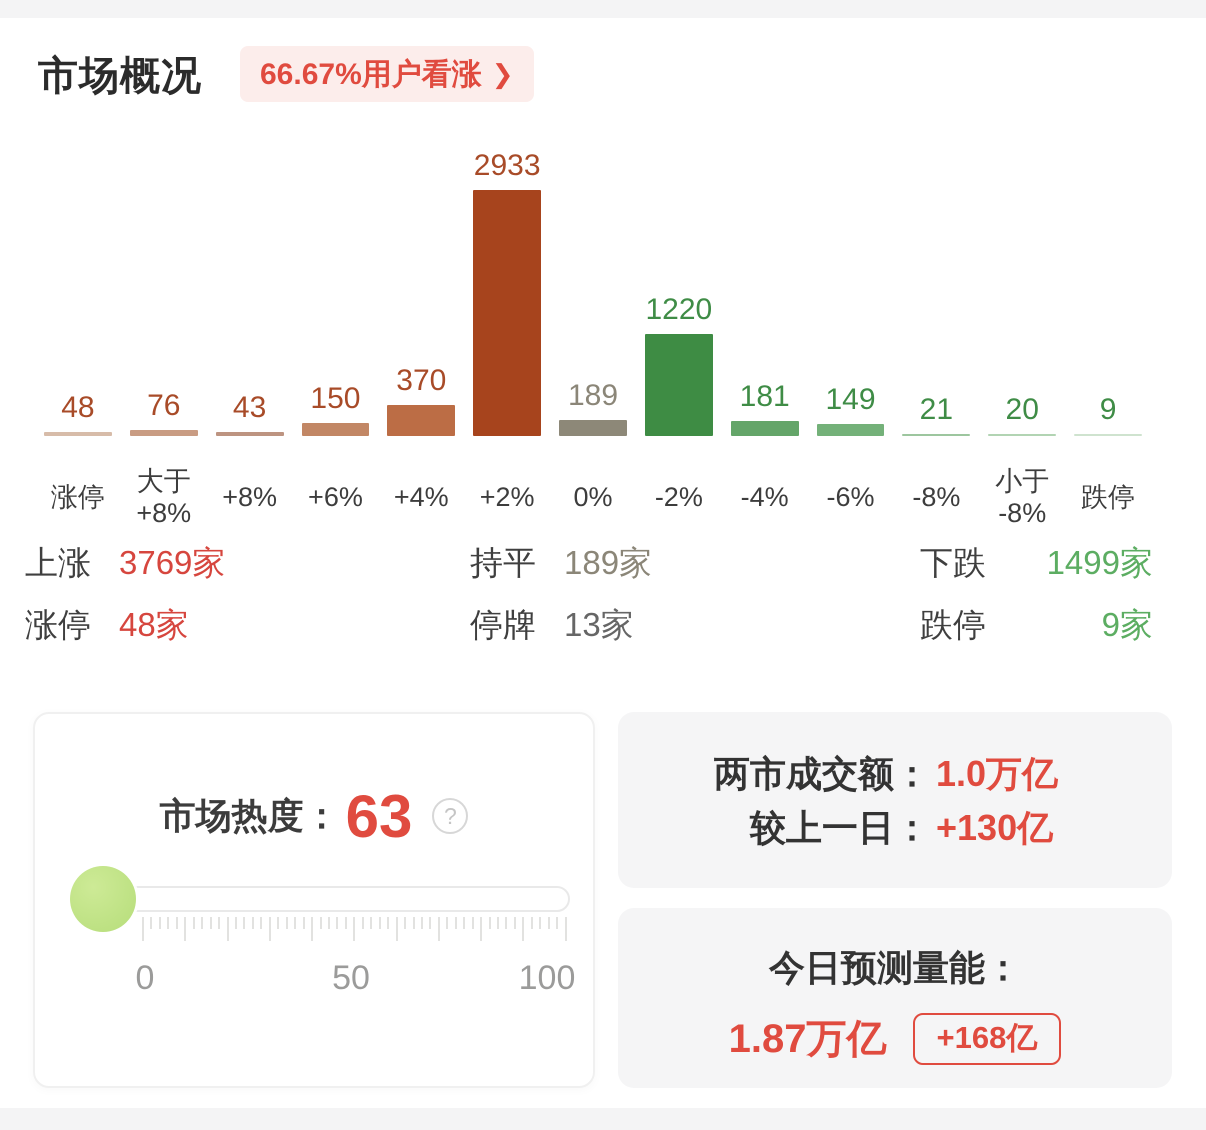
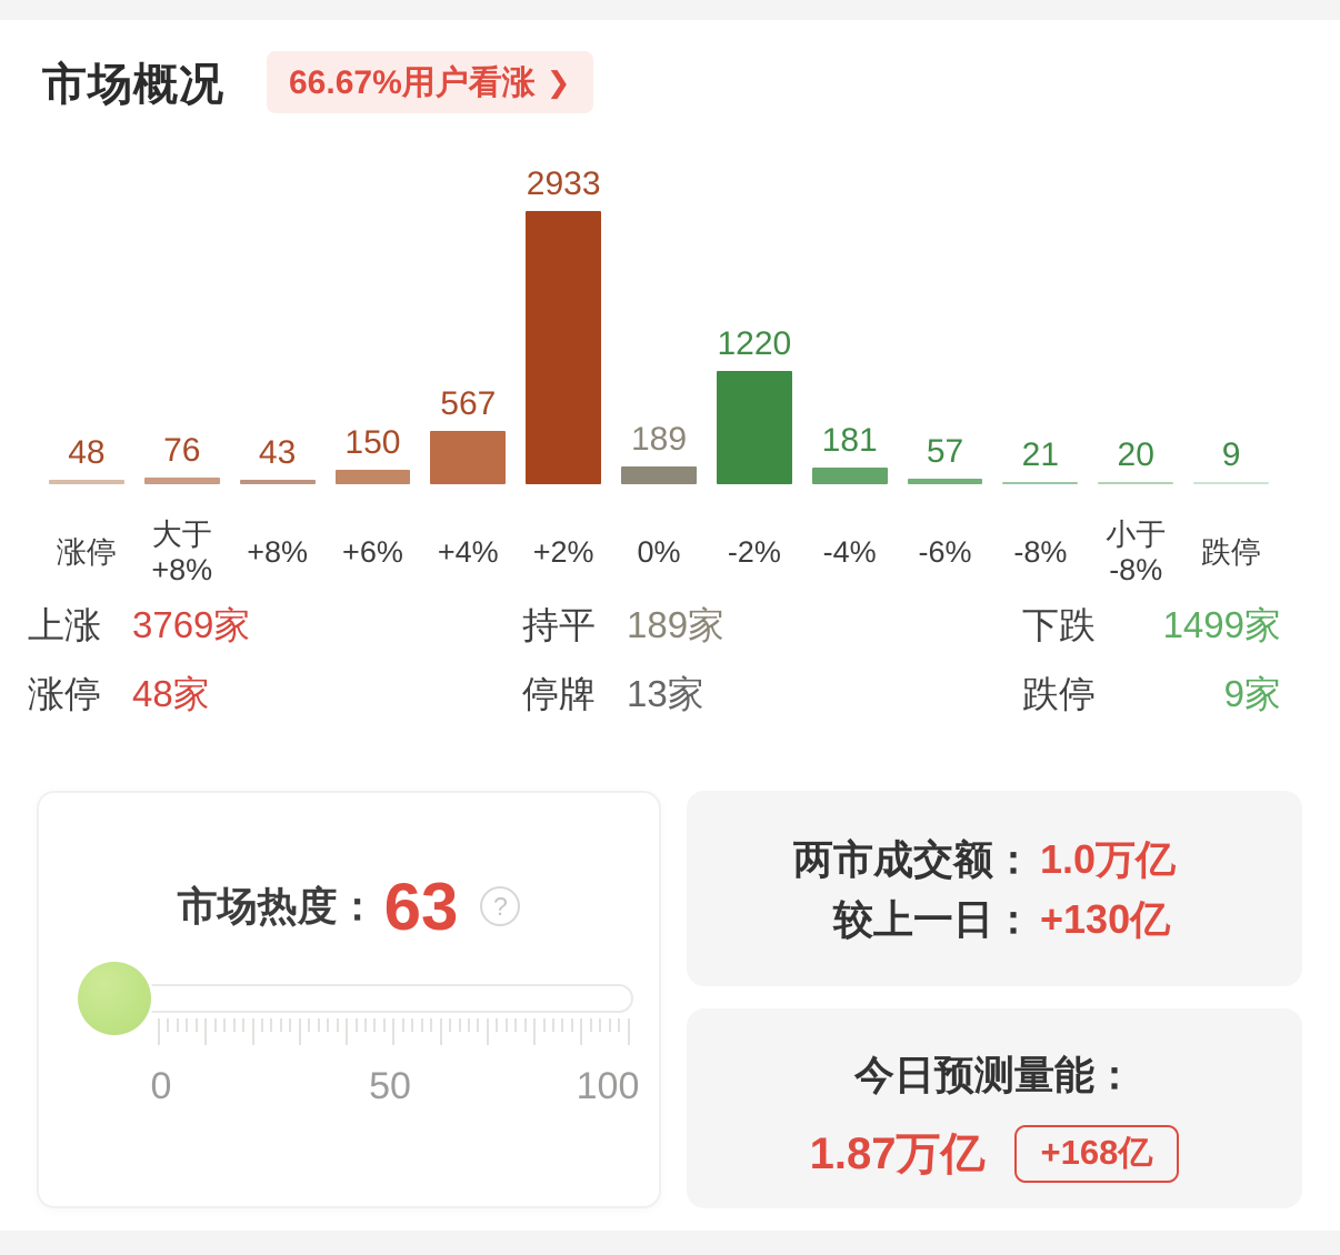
+4%: 370 -> 567
-6%: 149 -> 57
